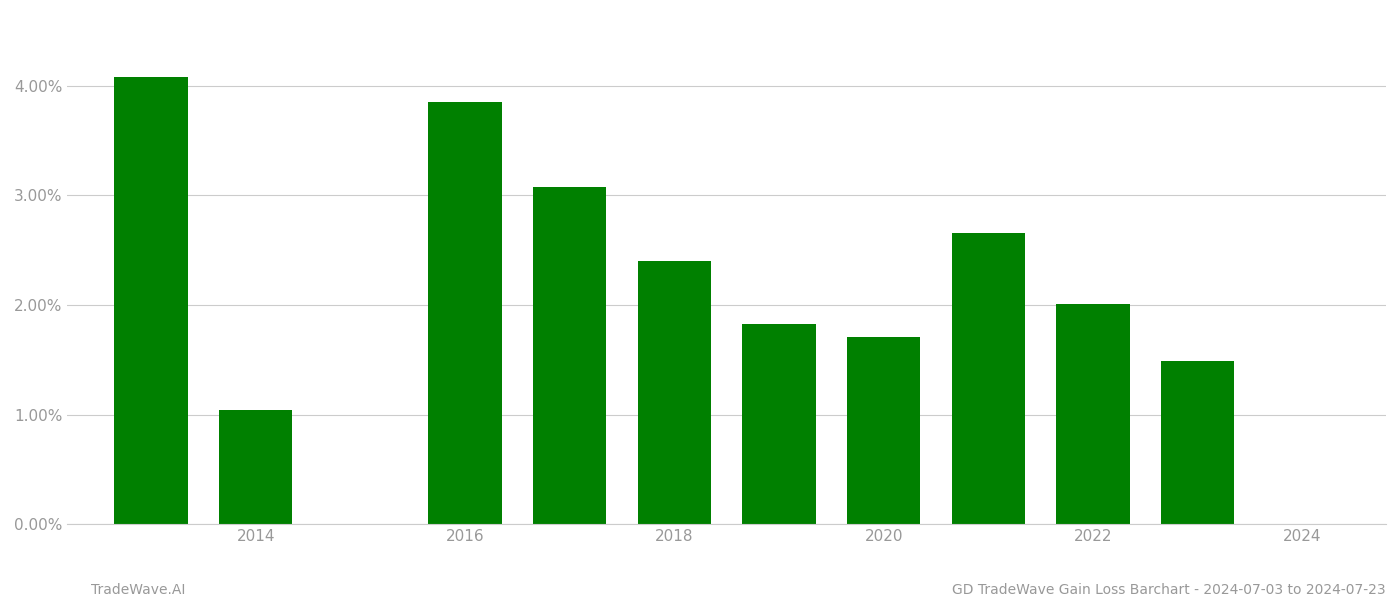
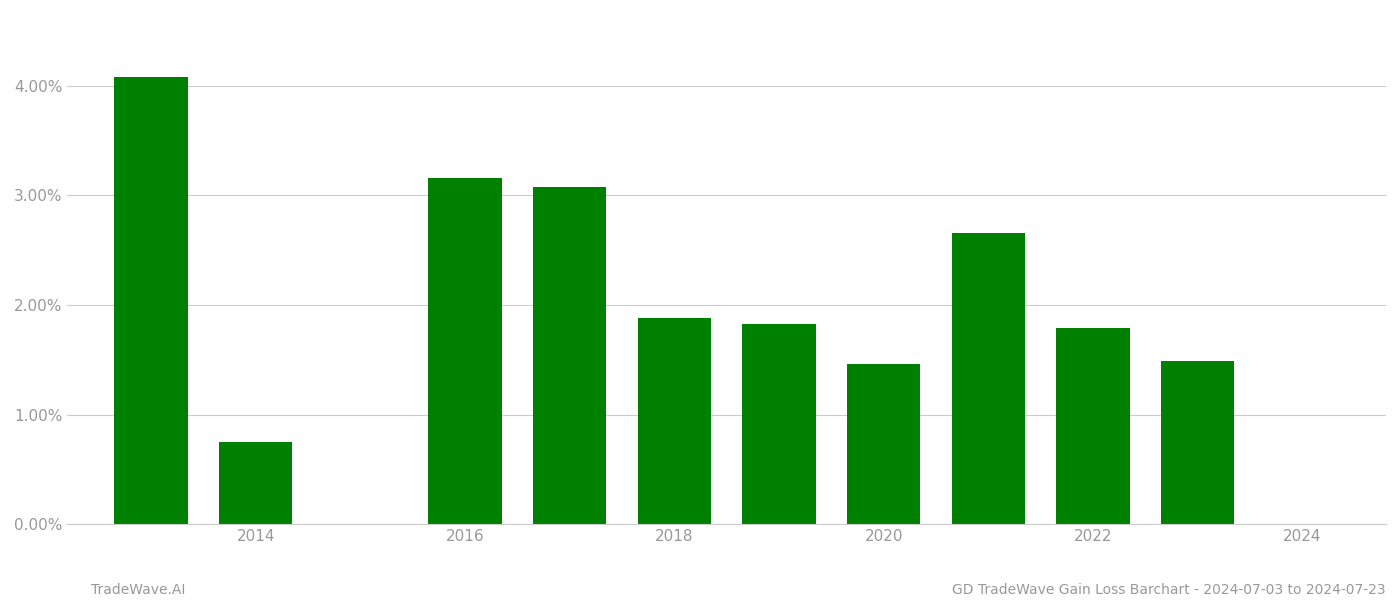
2014: 1.04% -> 0.75%
2016: 3.85% -> 3.16%
2018: 2.40% -> 1.88%
2020: 1.71% -> 1.46%
2022: 2.01% -> 1.79%
